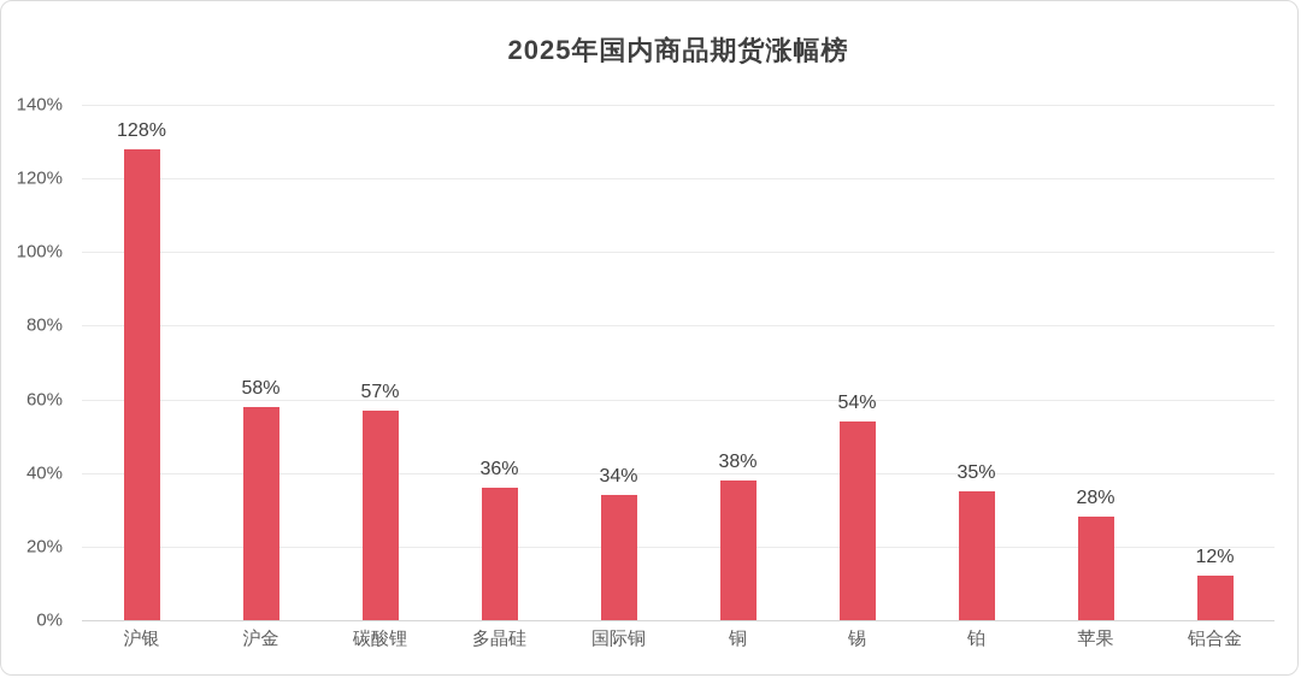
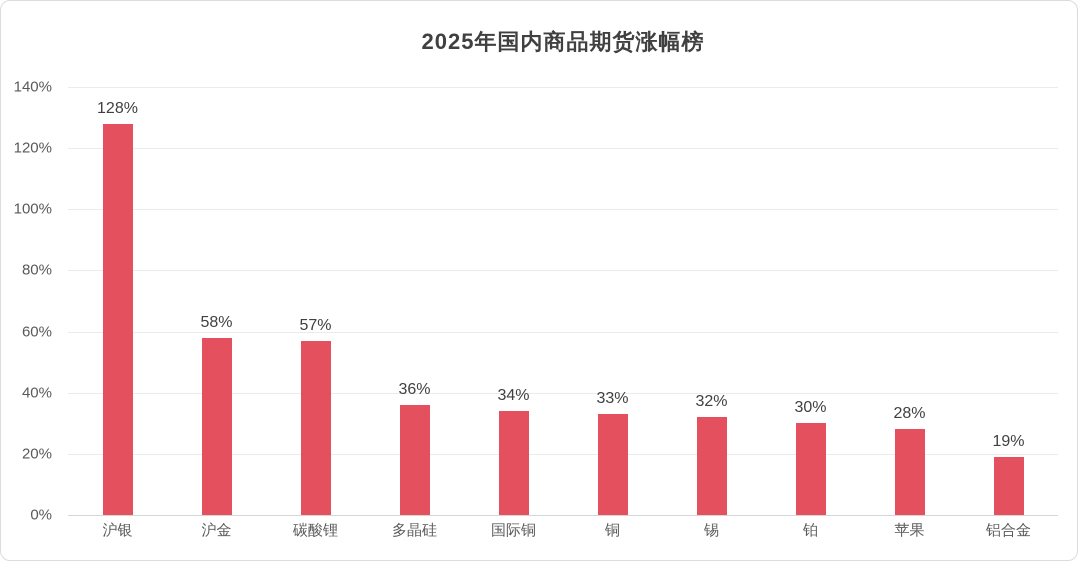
铜: 38% -> 33%
锡: 54% -> 32%
铂: 35% -> 30%
铝合金: 12% -> 19%
